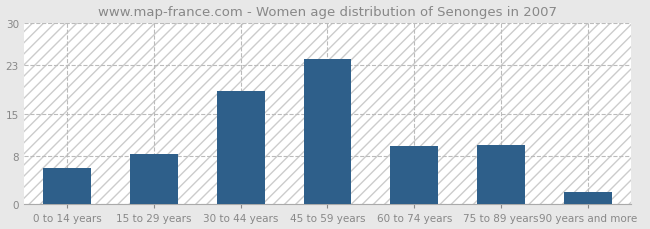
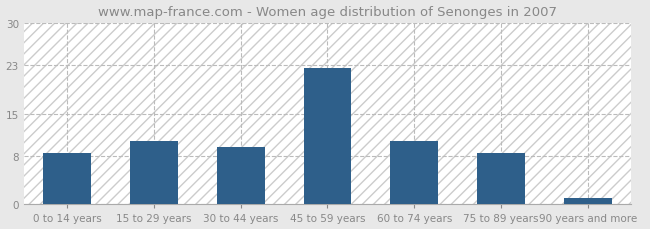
0 to 14 years: 6.0 -> 8.5
15 to 29 years: 8.4 -> 10.5
30 to 44 years: 18.8 -> 9.5
45 to 59 years: 24.0 -> 22.5
60 to 74 years: 9.6 -> 10.5
75 to 89 years: 9.8 -> 8.5
90 years and more: 2.0 -> 1.0
